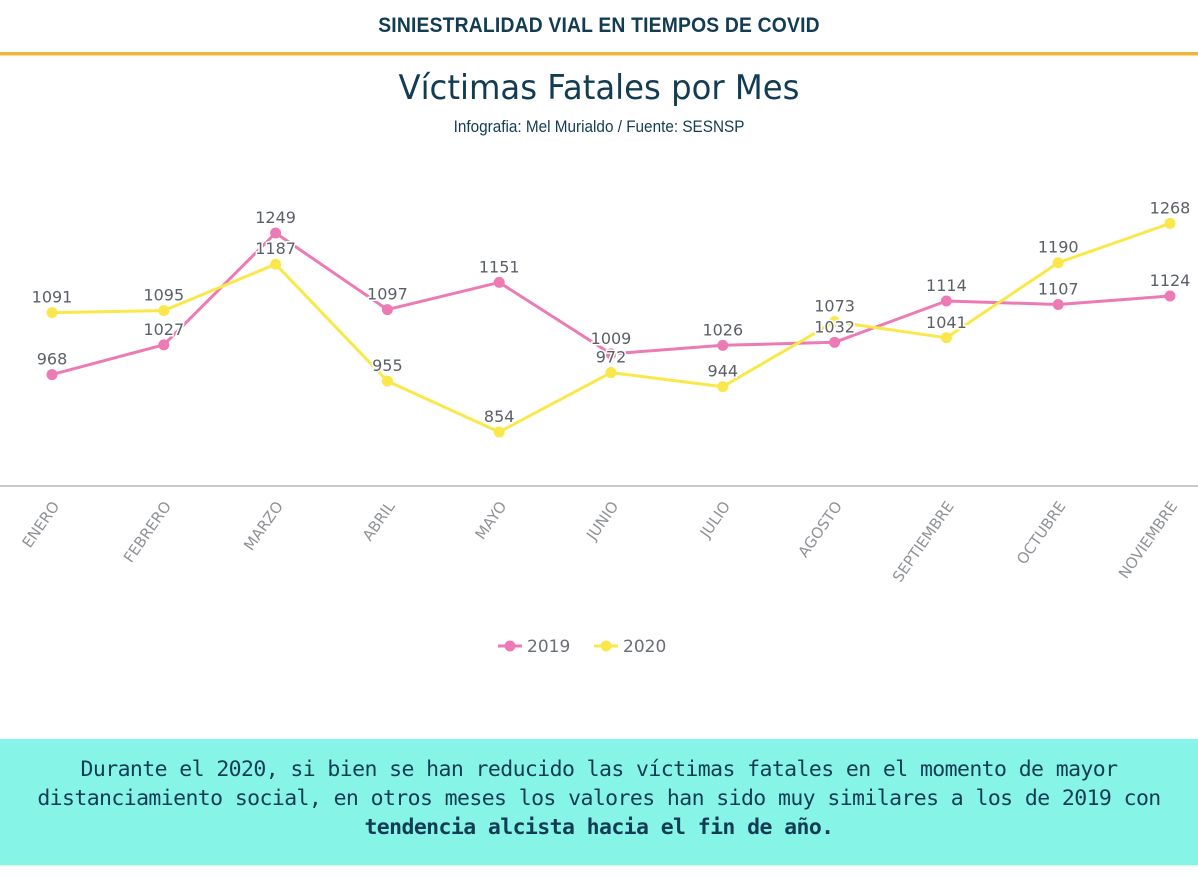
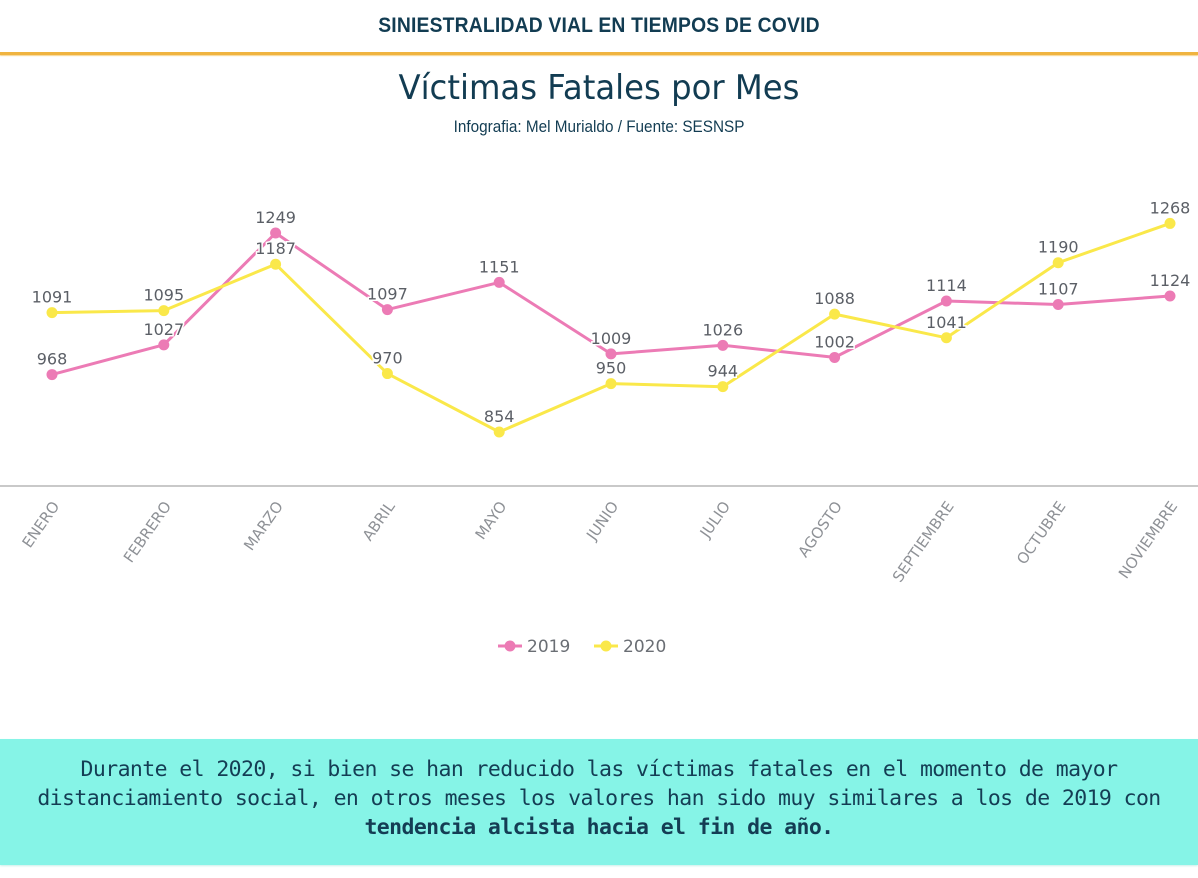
2020/ABRIL: 955 -> 970
2020/JUNIO: 972 -> 950
2019/AGOSTO: 1032 -> 1002
2020/AGOSTO: 1073 -> 1088
